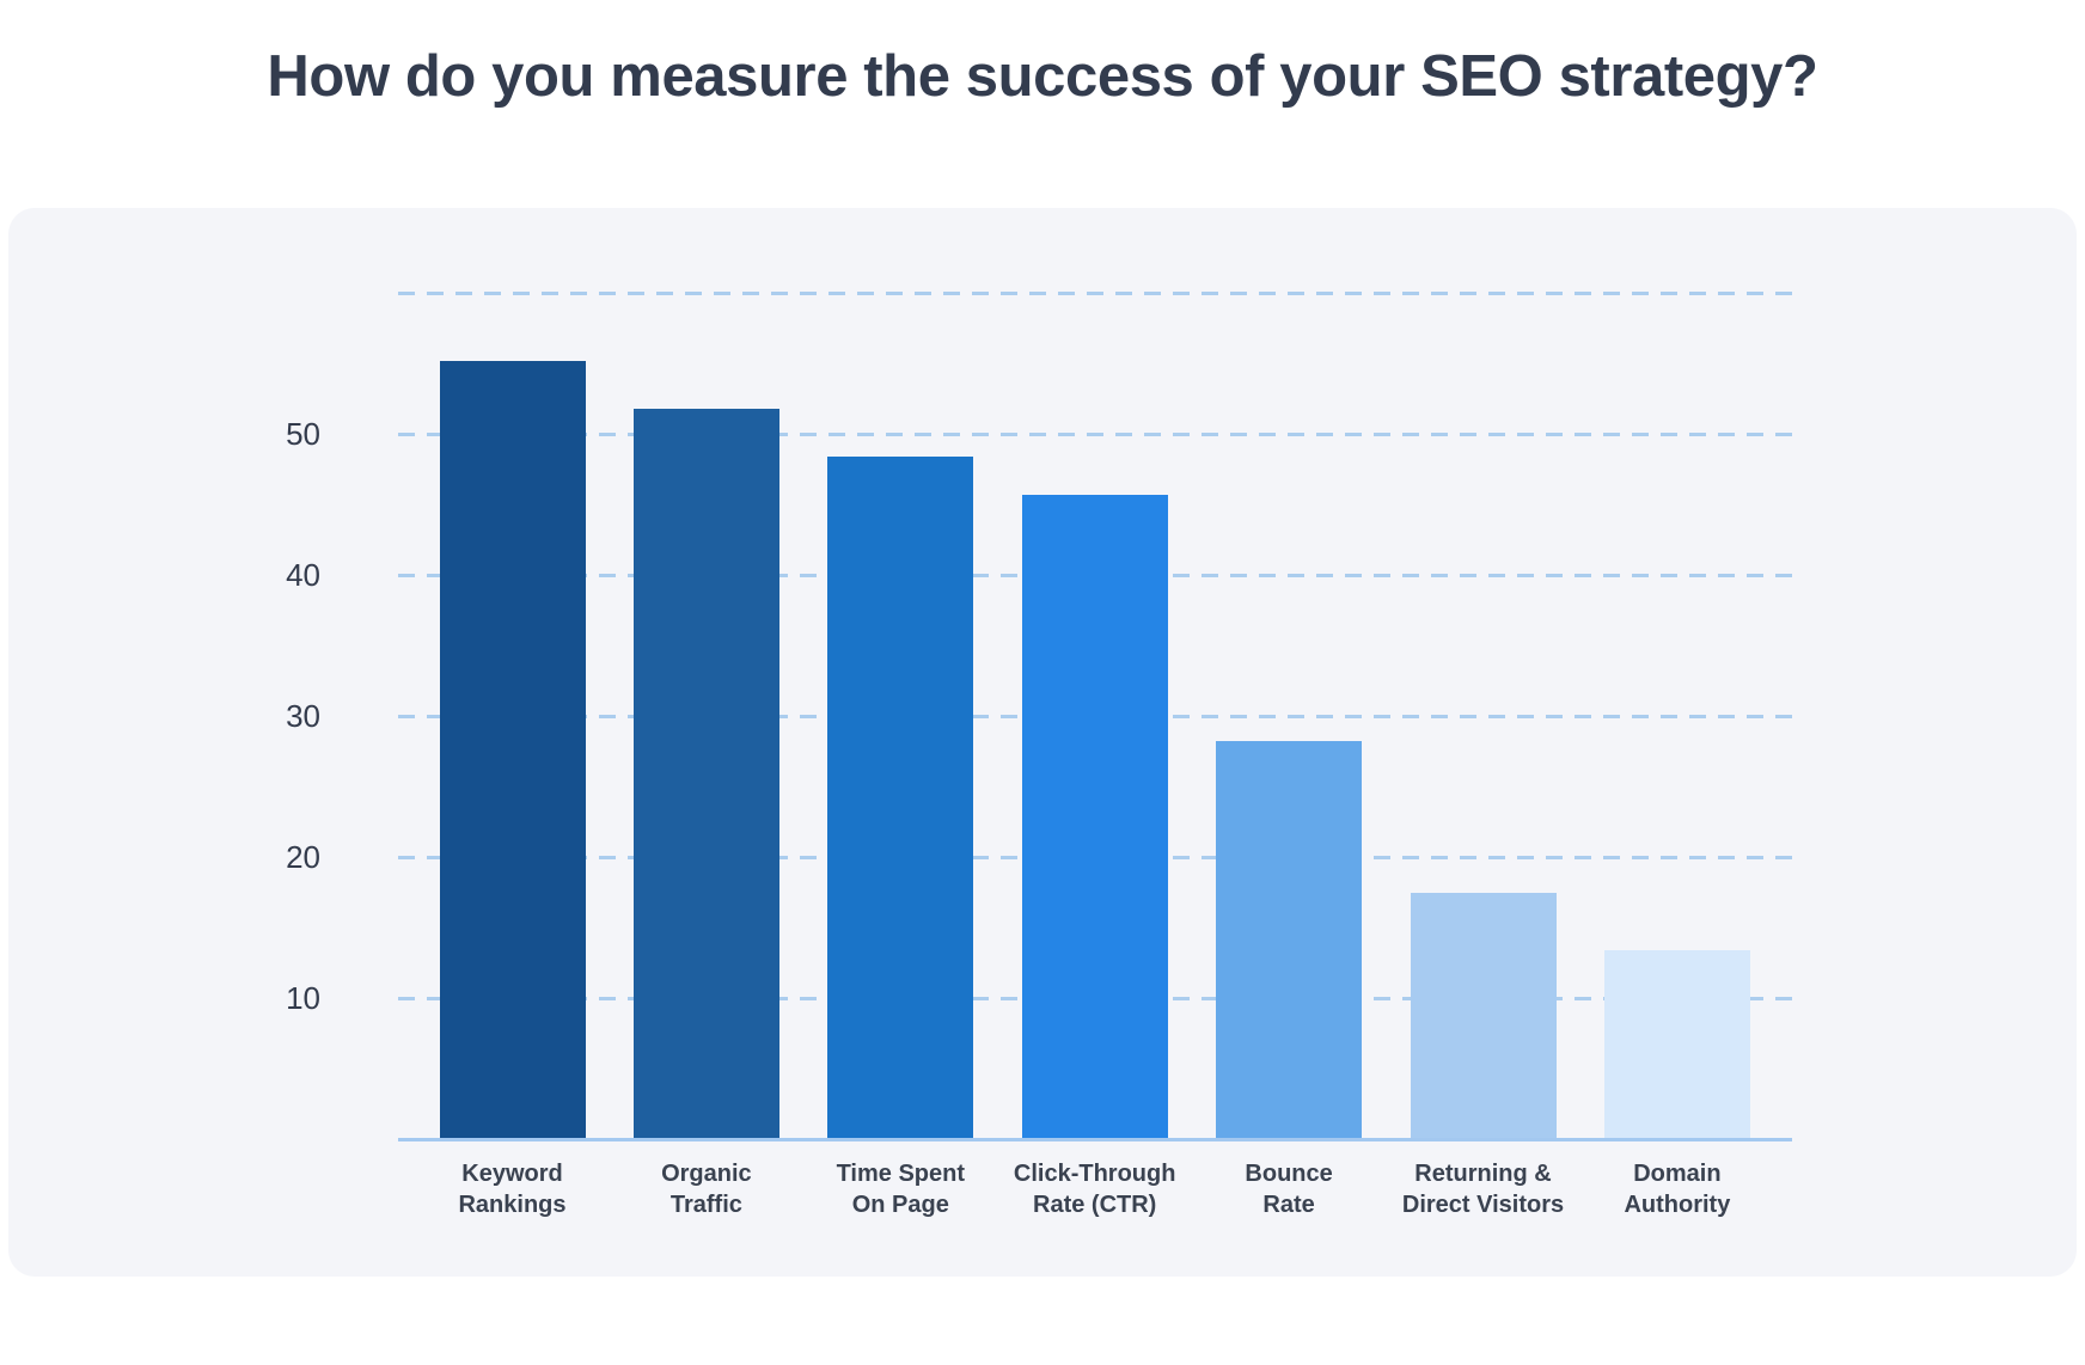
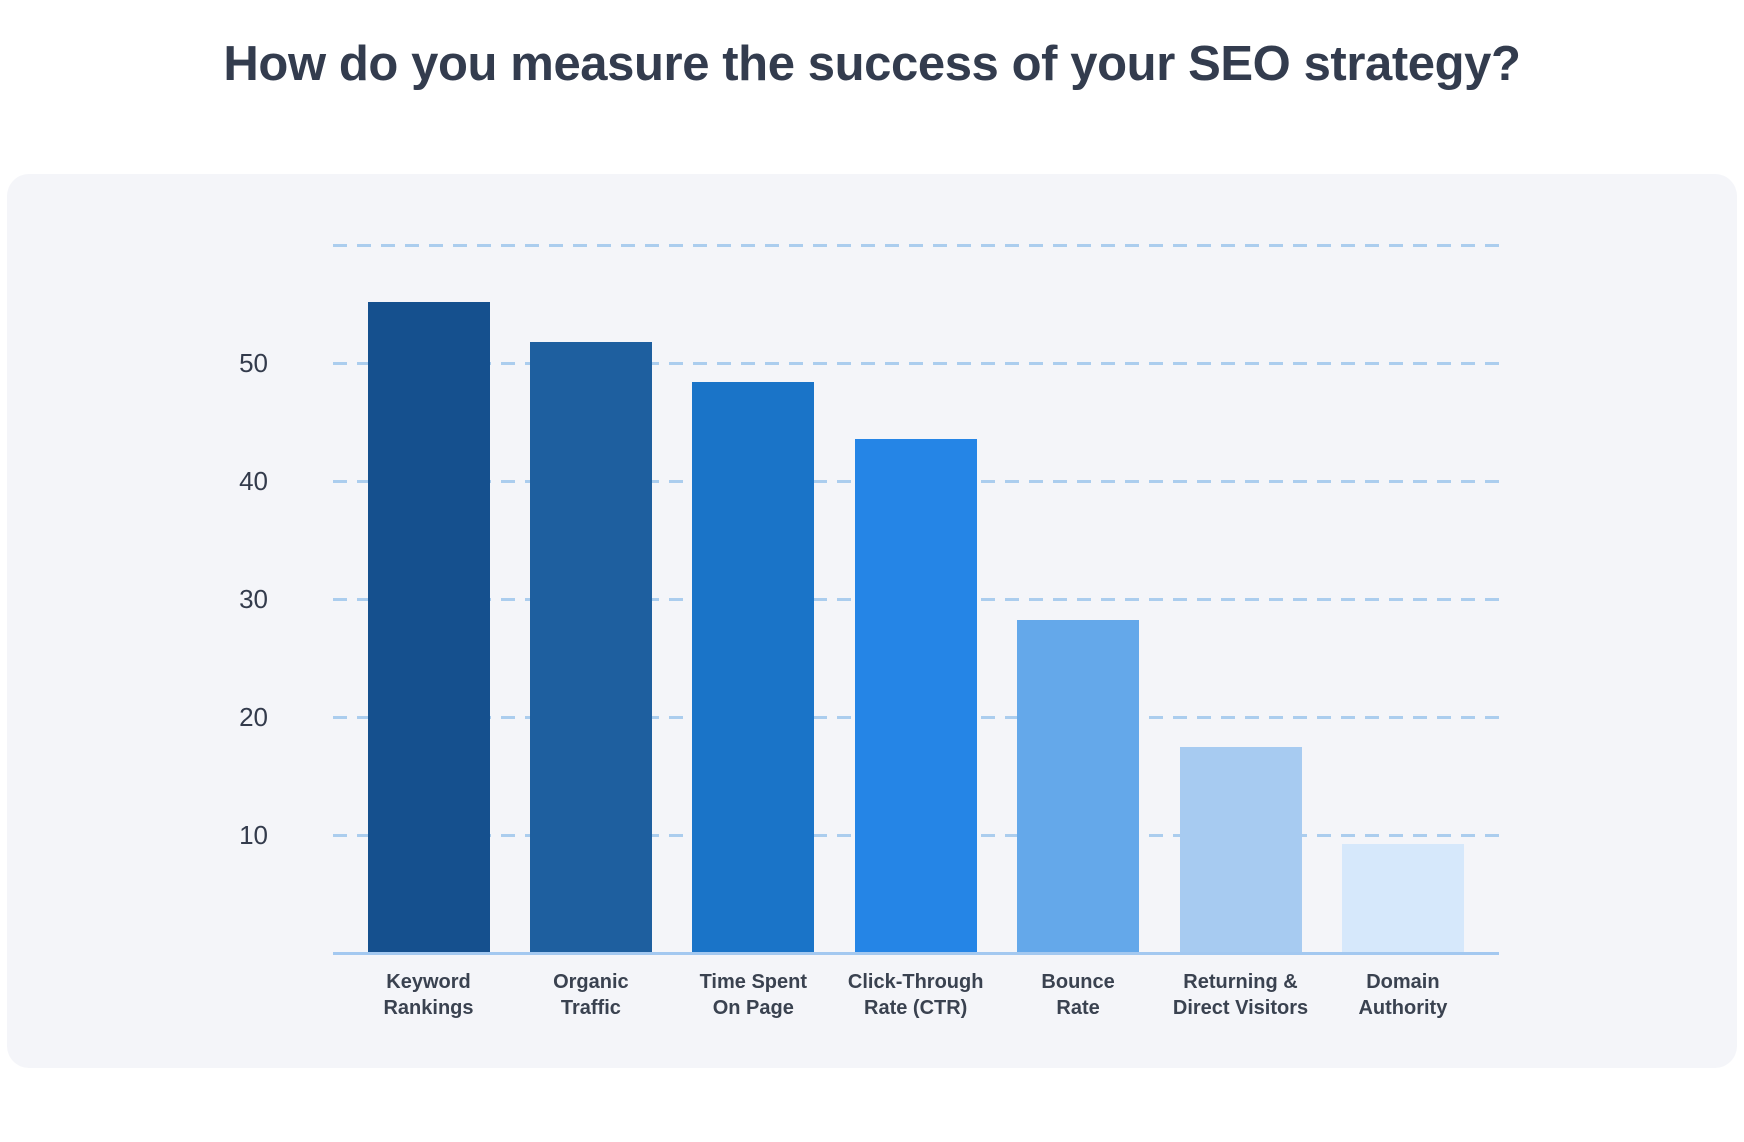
Click-Through Rate (CTR): 45.7 -> 43.6
Domain Authority: 13.4 -> 9.2
